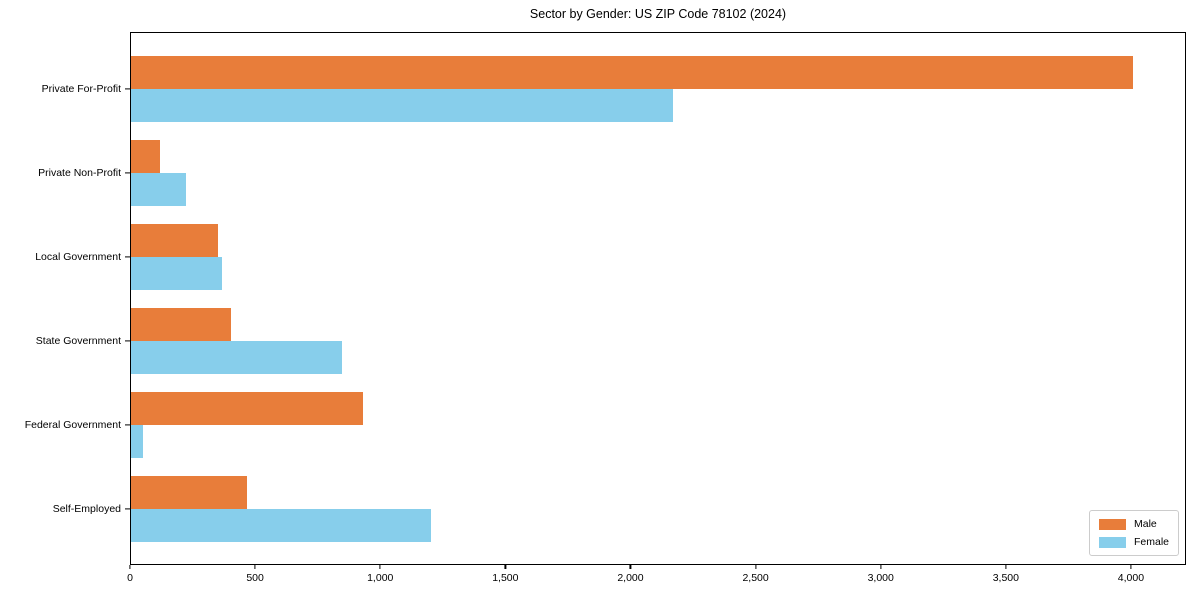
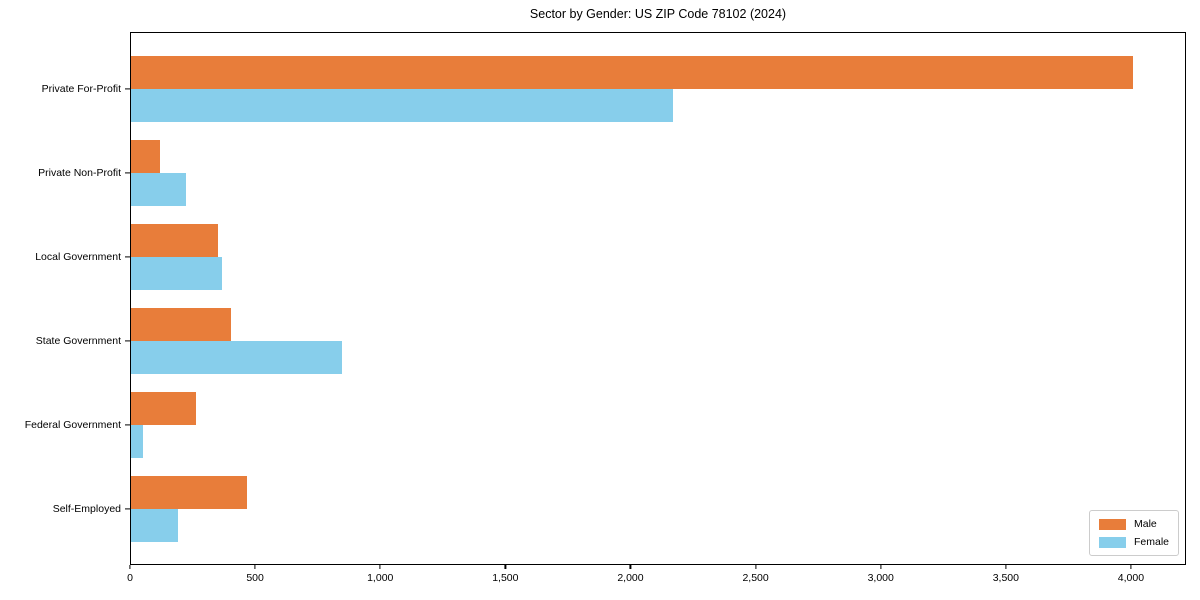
Male/Federal Government: 930 -> 260
Female/Self-Employed: 1200 -> 190
